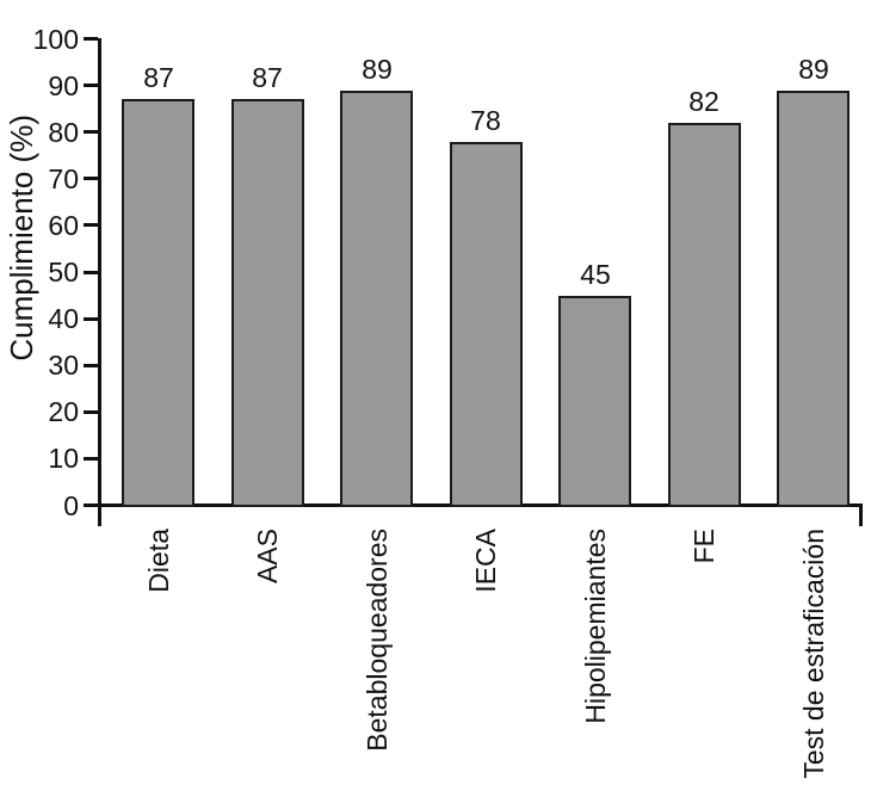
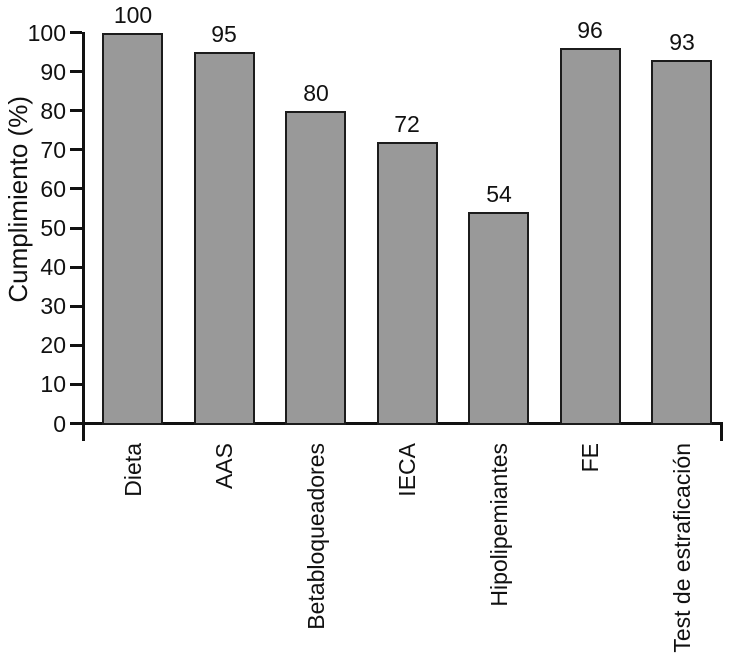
Dieta: 87 -> 100
AAS: 87 -> 95
Betabloqueadores: 89 -> 80
IECA: 78 -> 72
Hipolipemiantes: 45 -> 54
FE: 82 -> 96
Test de estraficación: 89 -> 93
